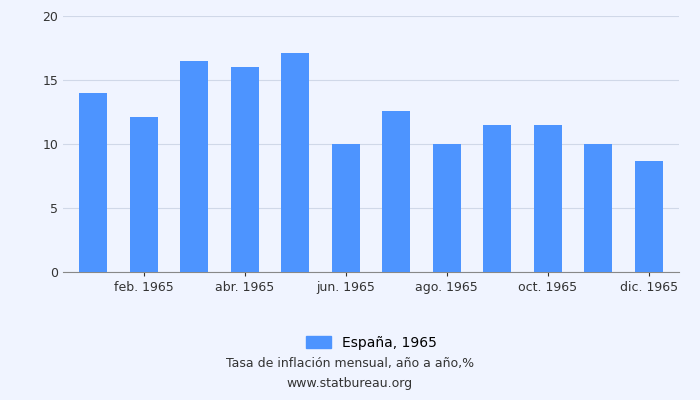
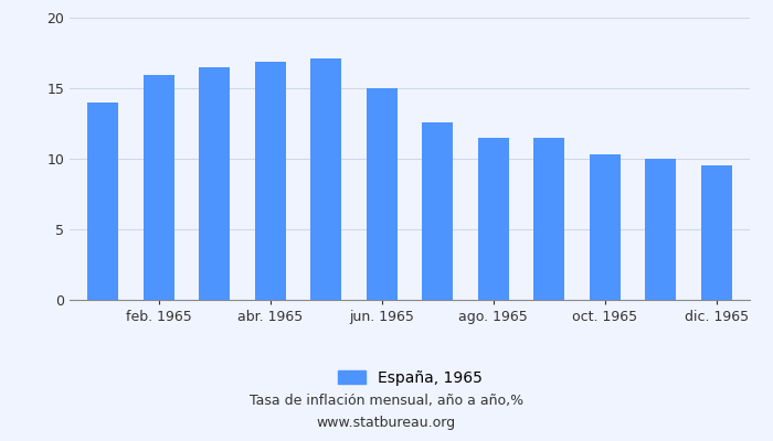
feb. 1965: 12.1 -> 15.9
abr. 1965: 16.0 -> 16.9
jun. 1965: 10.0 -> 15.0
ago. 1965: 10.0 -> 11.5
oct. 1965: 11.5 -> 10.3
dic. 1965: 8.7 -> 9.5
